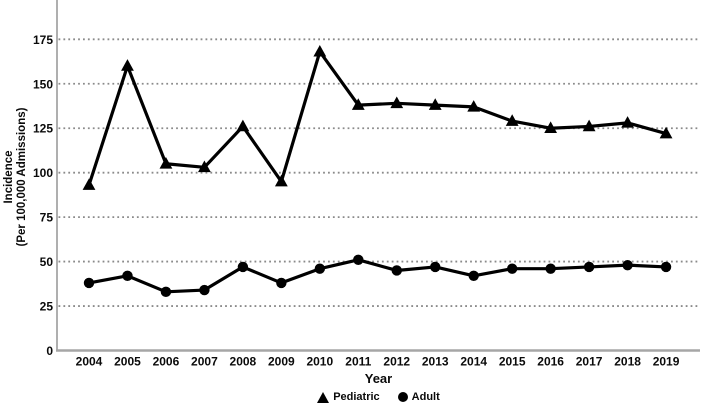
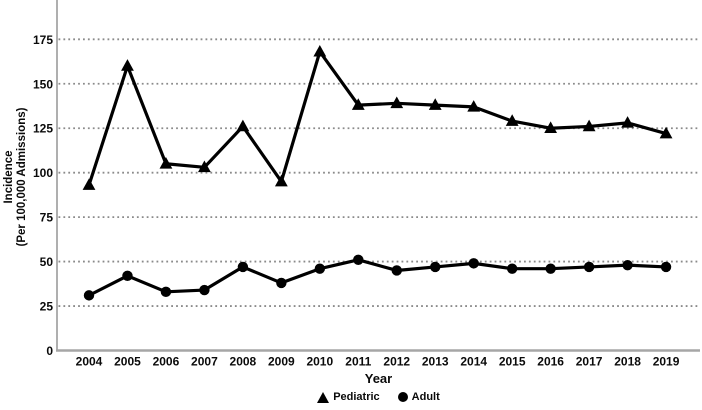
Adult/2004: 38 -> 31
Adult/2014: 42 -> 49
